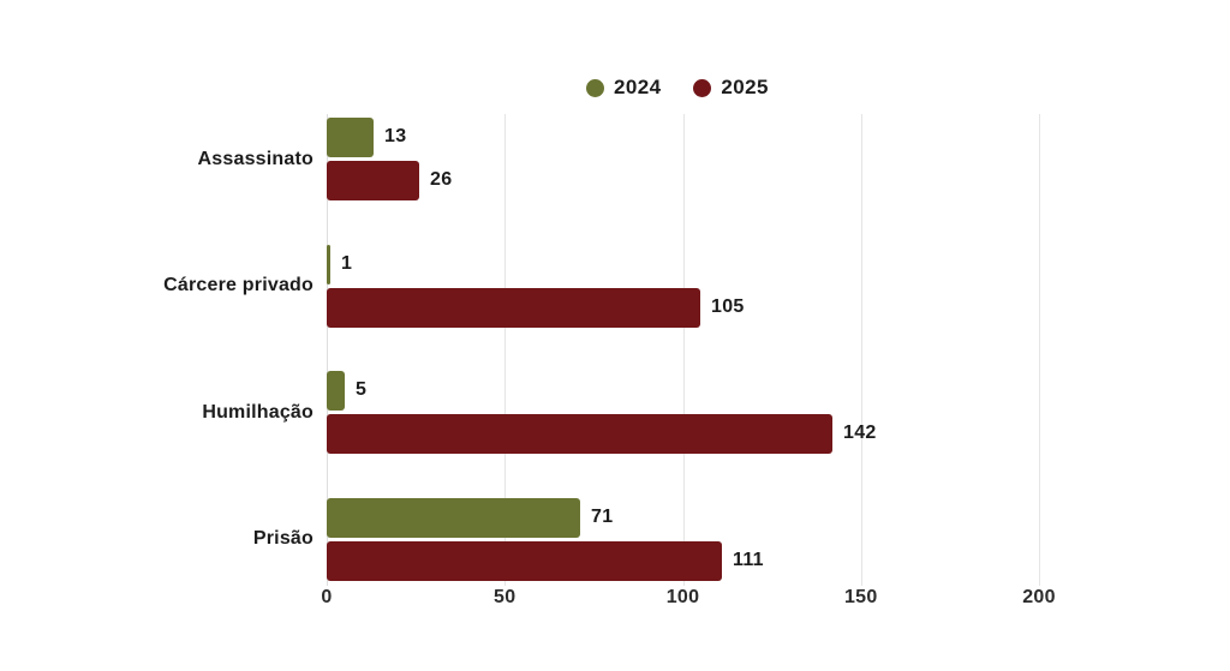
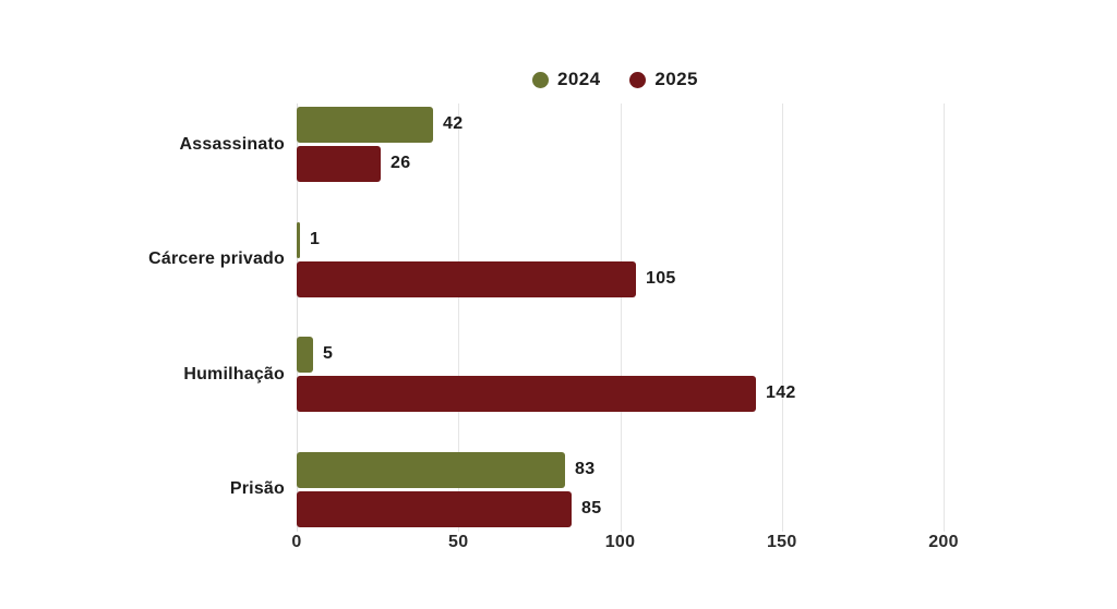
2024/Assassinato: 13 -> 42
2024/Prisão: 71 -> 83
2025/Prisão: 111 -> 85
